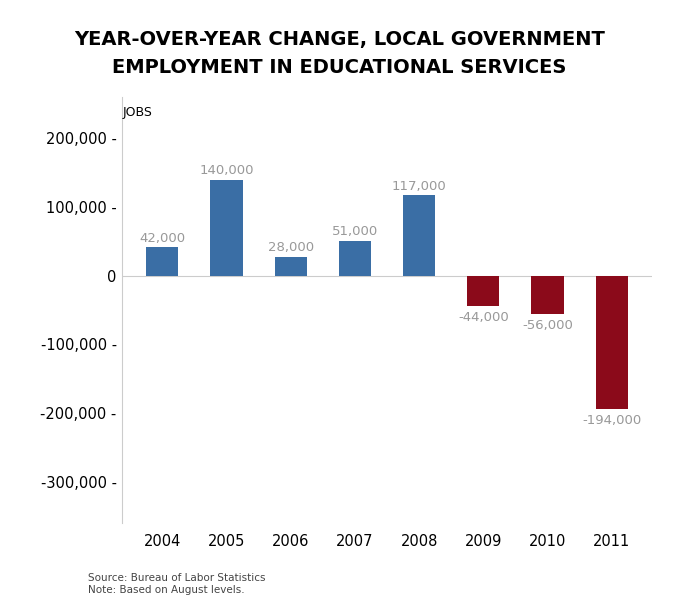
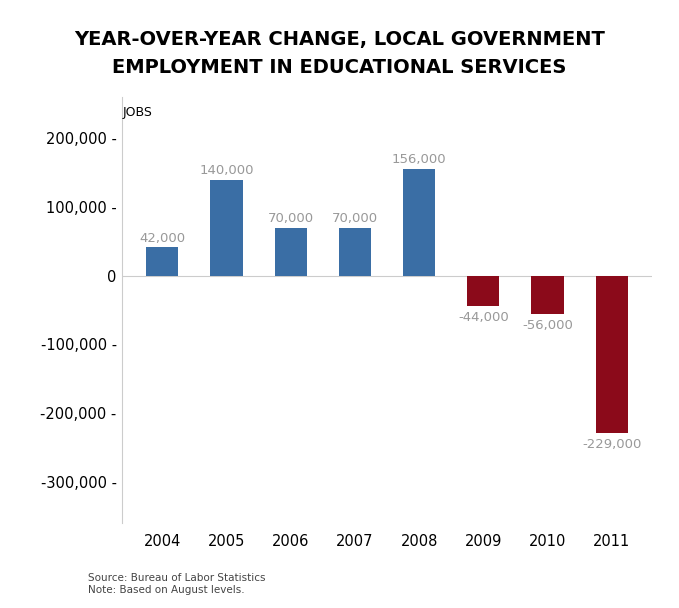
2006: 28,000 -> 70,000
2007: 51,000 -> 70,000
2008: 117,000 -> 156,000
2011: -194,000 -> -229,000
